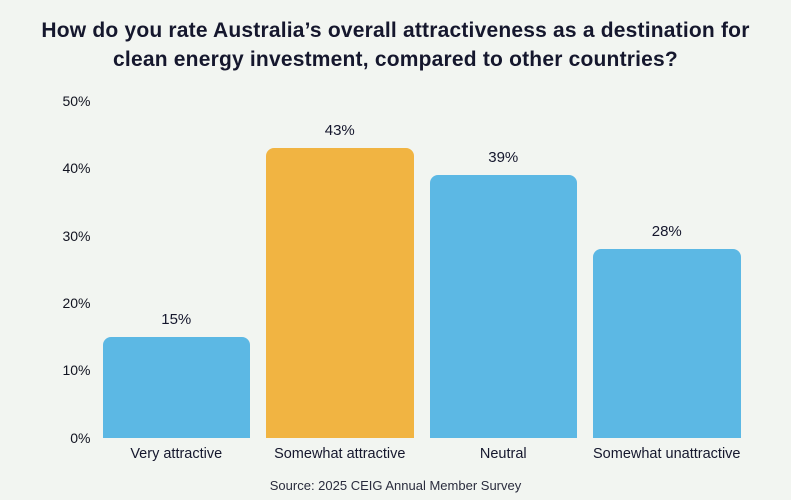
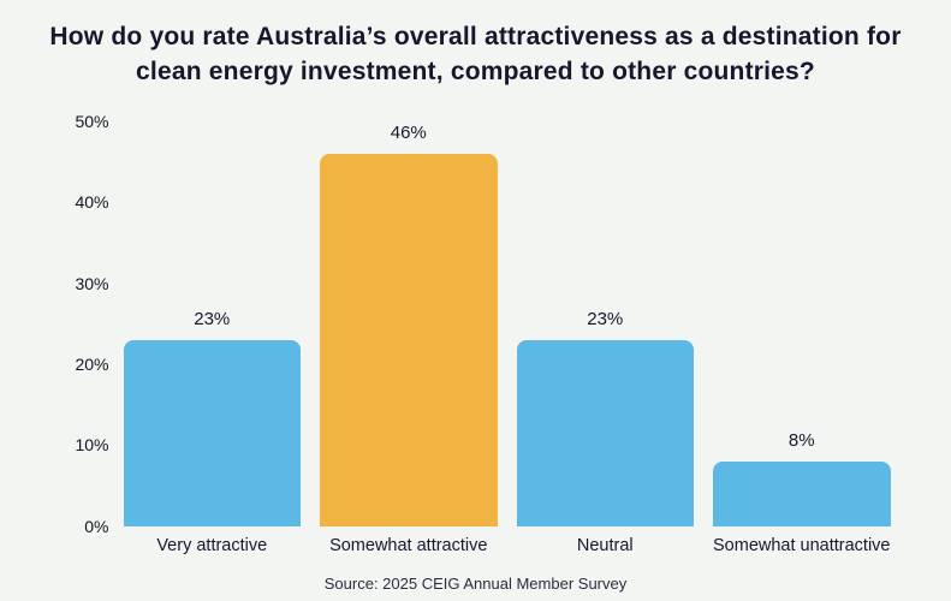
Very attractive: 15% -> 23%
Somewhat attractive: 43% -> 46%
Neutral: 39% -> 23%
Somewhat unattractive: 28% -> 8%
